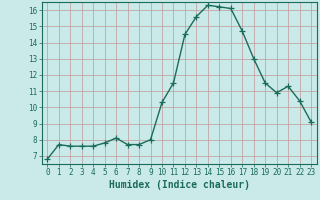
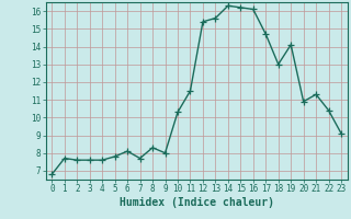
8: 7.7 -> 8.3
12: 14.5 -> 15.4
19: 11.5 -> 14.1
